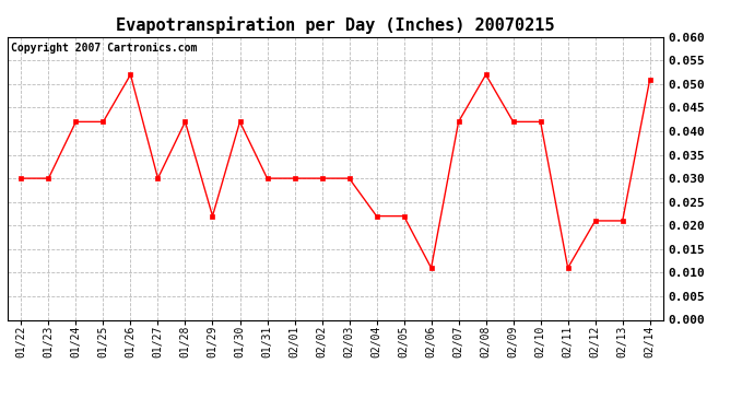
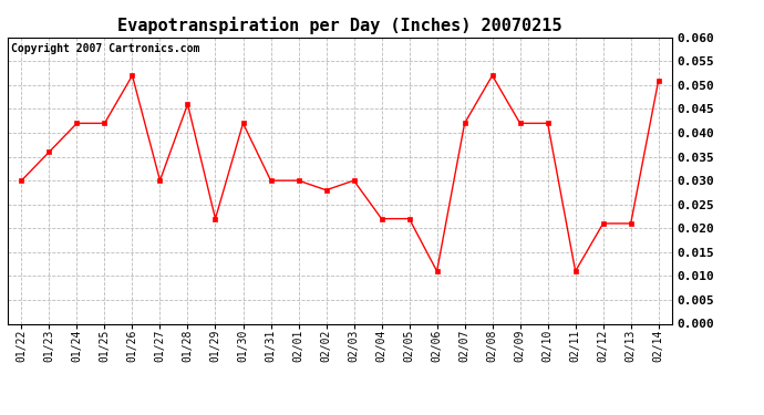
01/23: 0.030 -> 0.036
01/28: 0.042 -> 0.046
02/02: 0.030 -> 0.028
